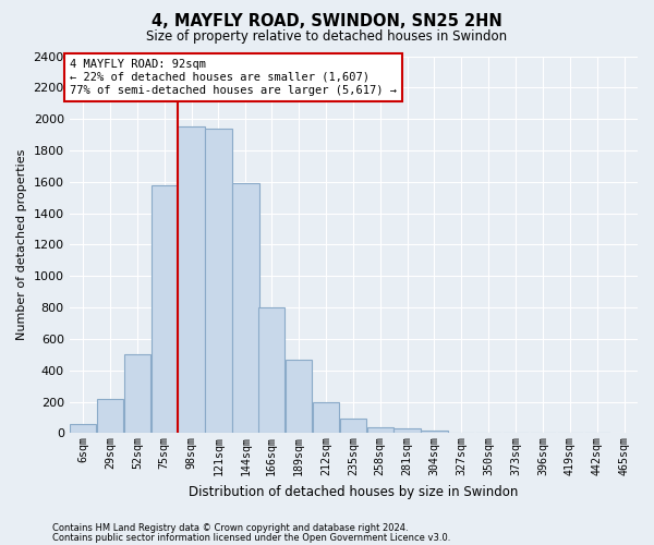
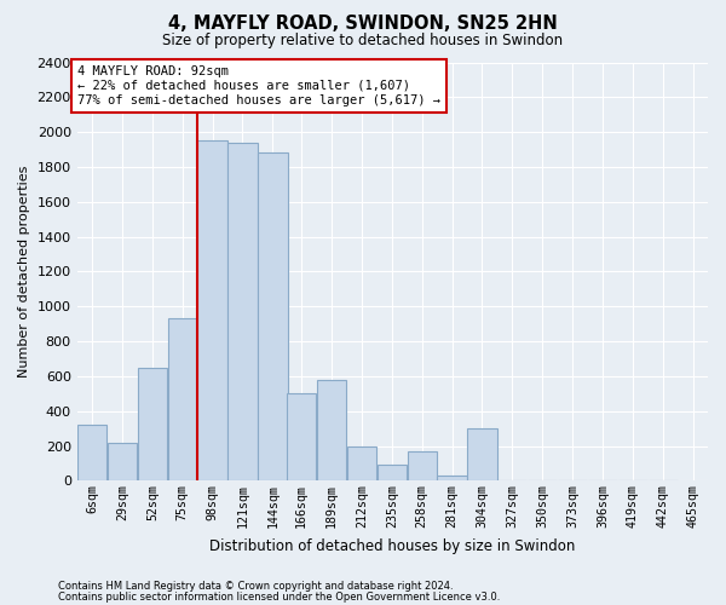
6sqm: 60 -> 320
52sqm: 500 -> 650
75sqm: 1580 -> 930
144sqm: 1590 -> 1880
166sqm: 800 -> 500
189sqm: 470 -> 580
258sqm: 40 -> 170
304sqm: 20 -> 300
